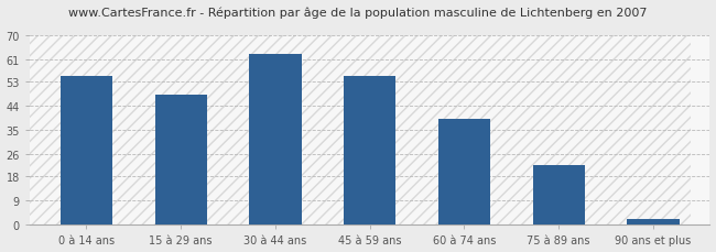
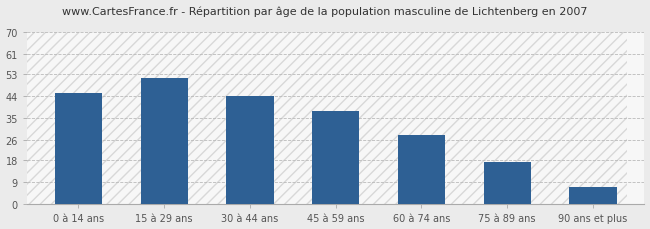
0 à 14 ans: 55 -> 45
15 à 29 ans: 48 -> 51
30 à 44 ans: 63 -> 44
45 à 59 ans: 55 -> 38
60 à 74 ans: 39 -> 28
75 à 89 ans: 22 -> 17
90 ans et plus: 2 -> 7
